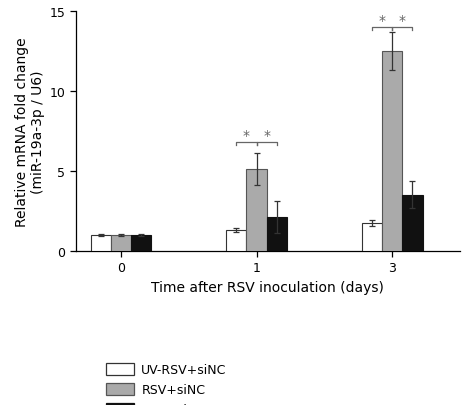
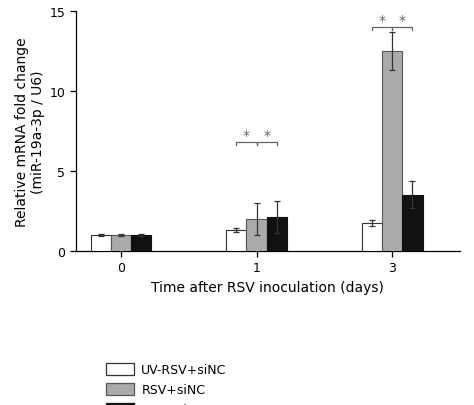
RSV+siNC/1: 5.1 -> 2.0
